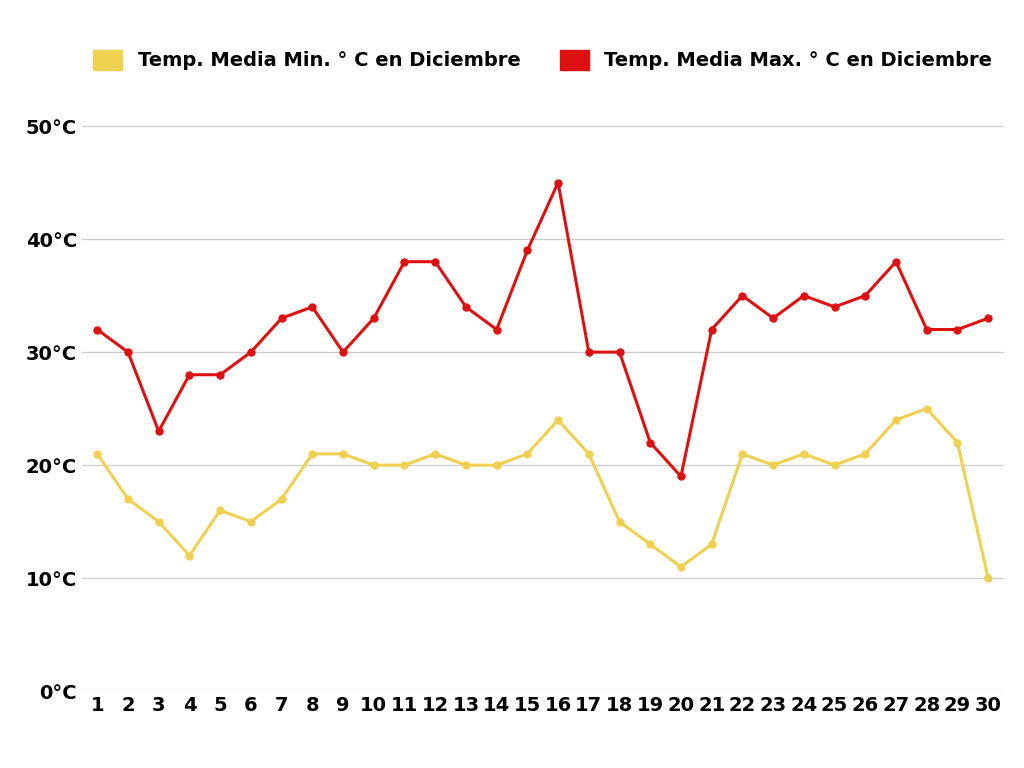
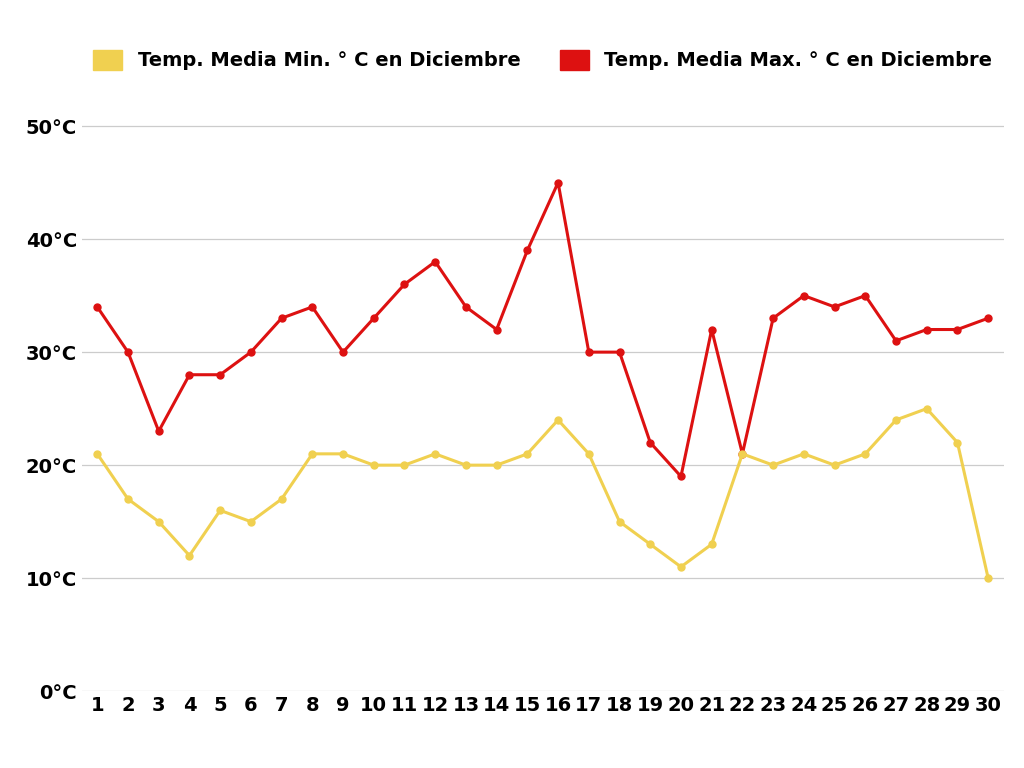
Temp. Media Max. ° C en Diciembre/1: 32°C -> 34°C
Temp. Media Max. ° C en Diciembre/11: 38°C -> 36°C
Temp. Media Max. ° C en Diciembre/22: 35°C -> 21°C
Temp. Media Max. ° C en Diciembre/27: 38°C -> 31°C
